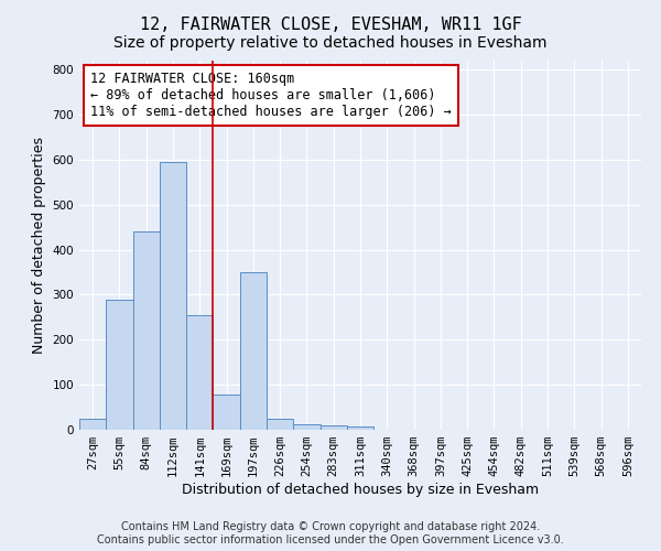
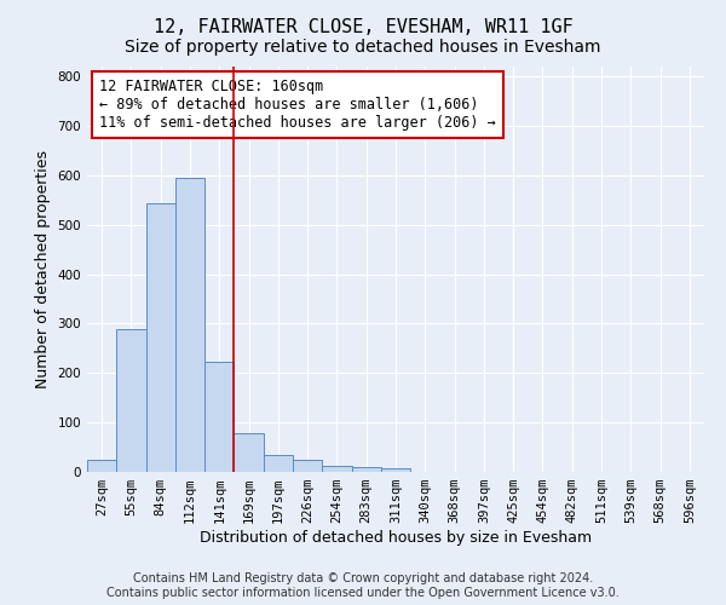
84sqm: 440 -> 543
141sqm: 255 -> 222
197sqm: 350 -> 35
